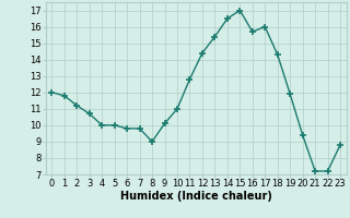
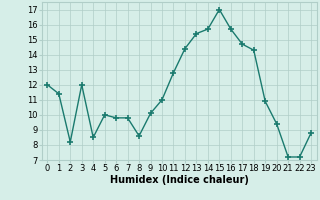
1: 11.8 -> 11.4
2: 11.2 -> 8.2
3: 10.7 -> 12.0
4: 10.0 -> 8.5
8: 9.0 -> 8.6
14: 16.5 -> 15.7
17: 16.0 -> 14.7
19: 11.9 -> 10.9
